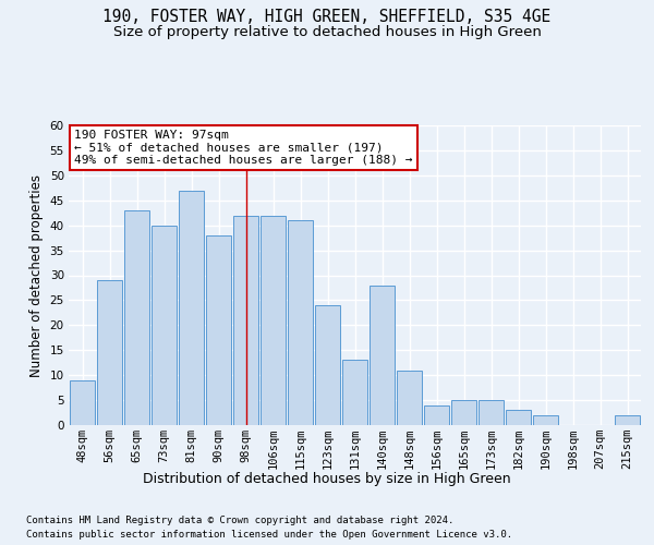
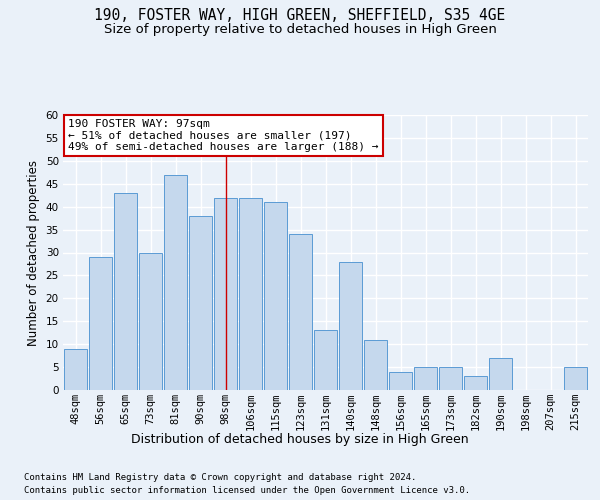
73sqm: 40 -> 30
123sqm: 24 -> 34
190sqm: 2 -> 7
215sqm: 2 -> 5
